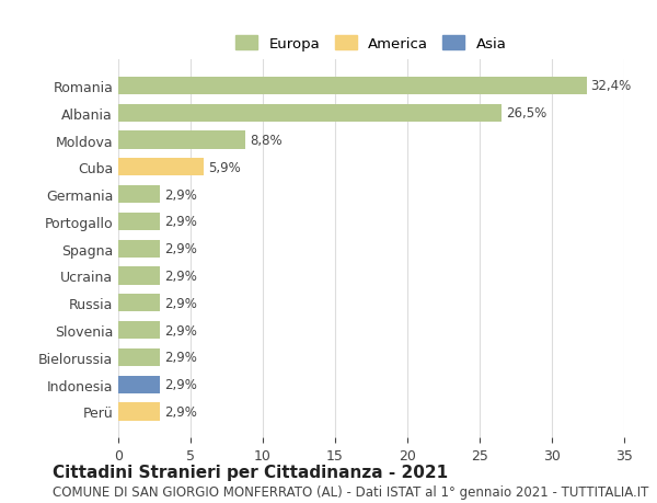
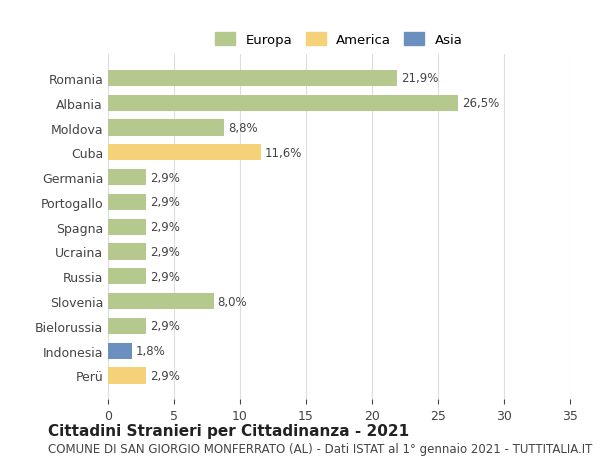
Romania: 32,4% -> 21,9%
Cuba: 5,9% -> 11,6%
Slovenia: 2,9% -> 8,0%
Indonesia: 2,9% -> 1,8%
